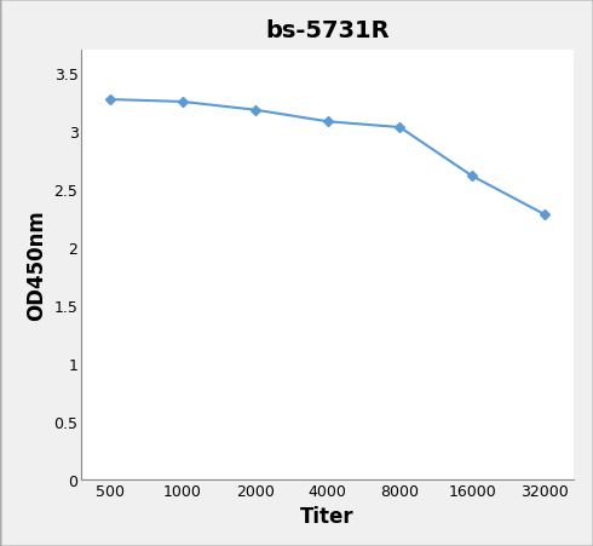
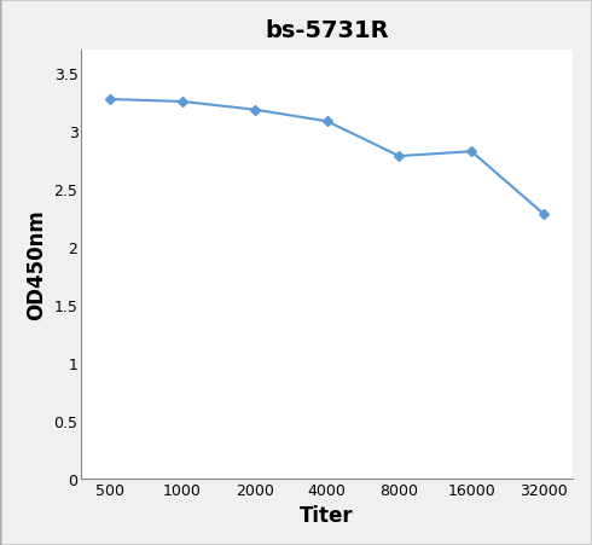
8000: 3.03 -> 2.78
16000: 2.61 -> 2.82
